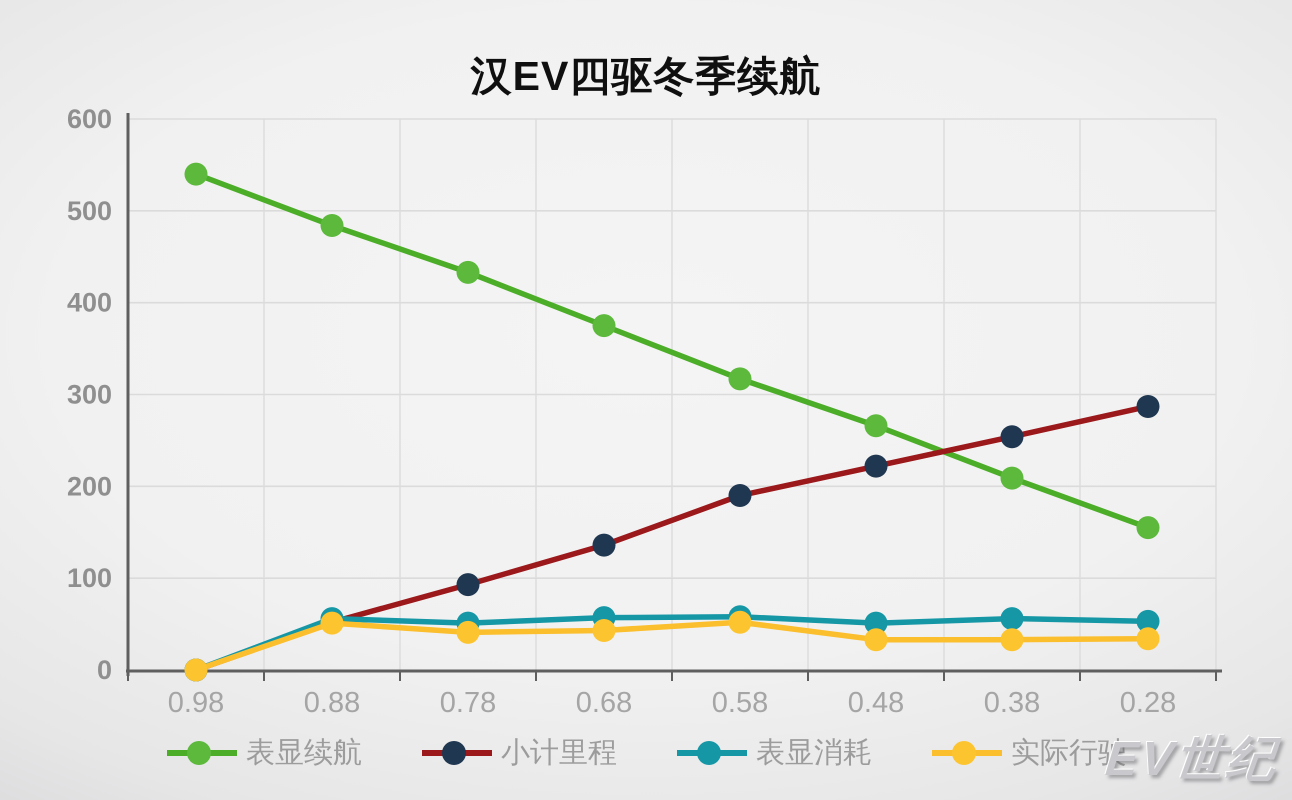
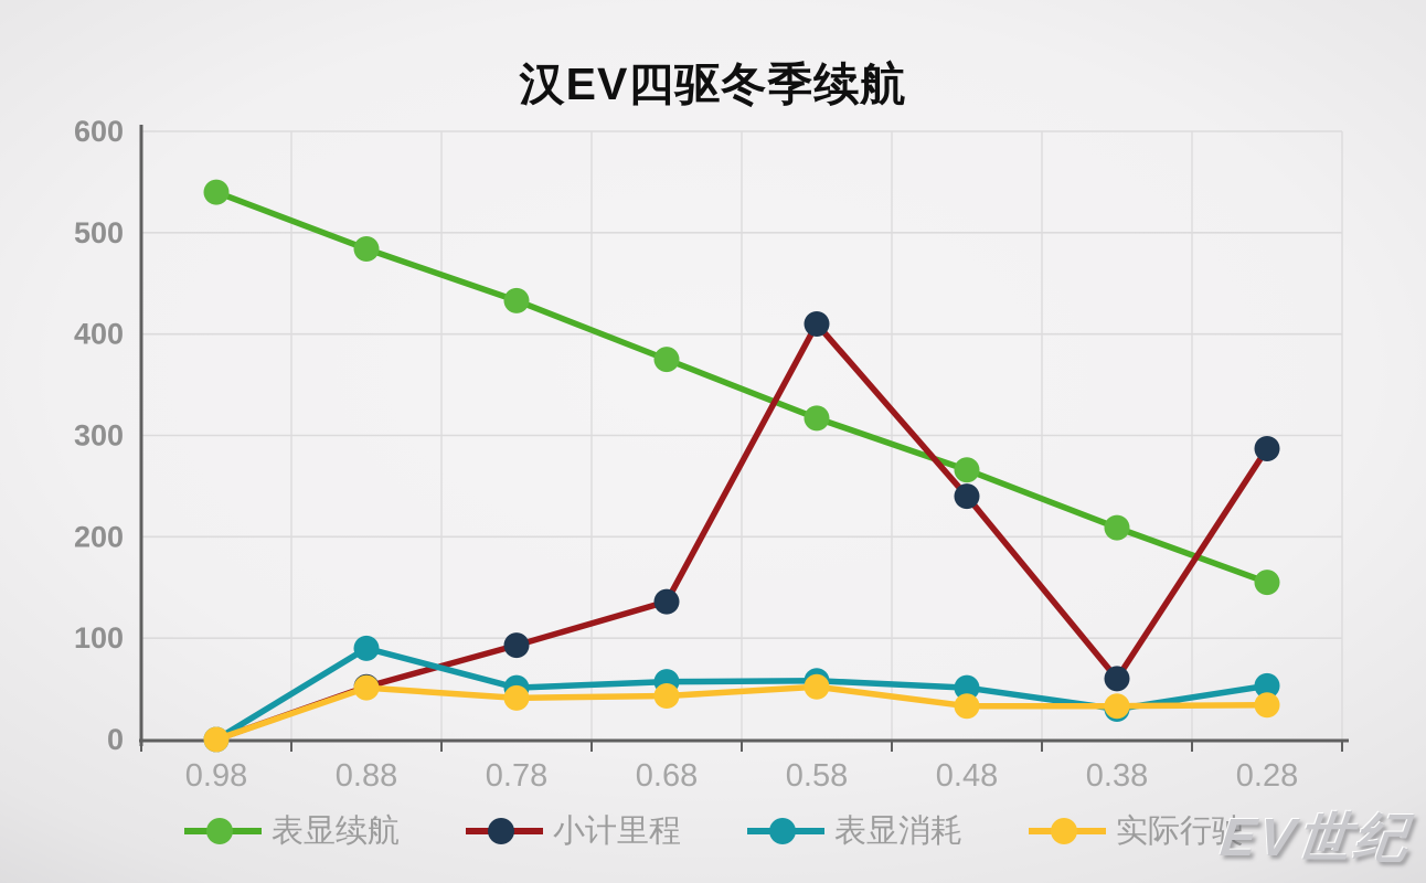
表显消耗/0.88: 60 -> 90
小计里程/0.58: 190 -> 410
小计里程/0.48: 220 -> 240
小计里程/0.38: 250 -> 60
表显消耗/0.38: 60 -> 30
